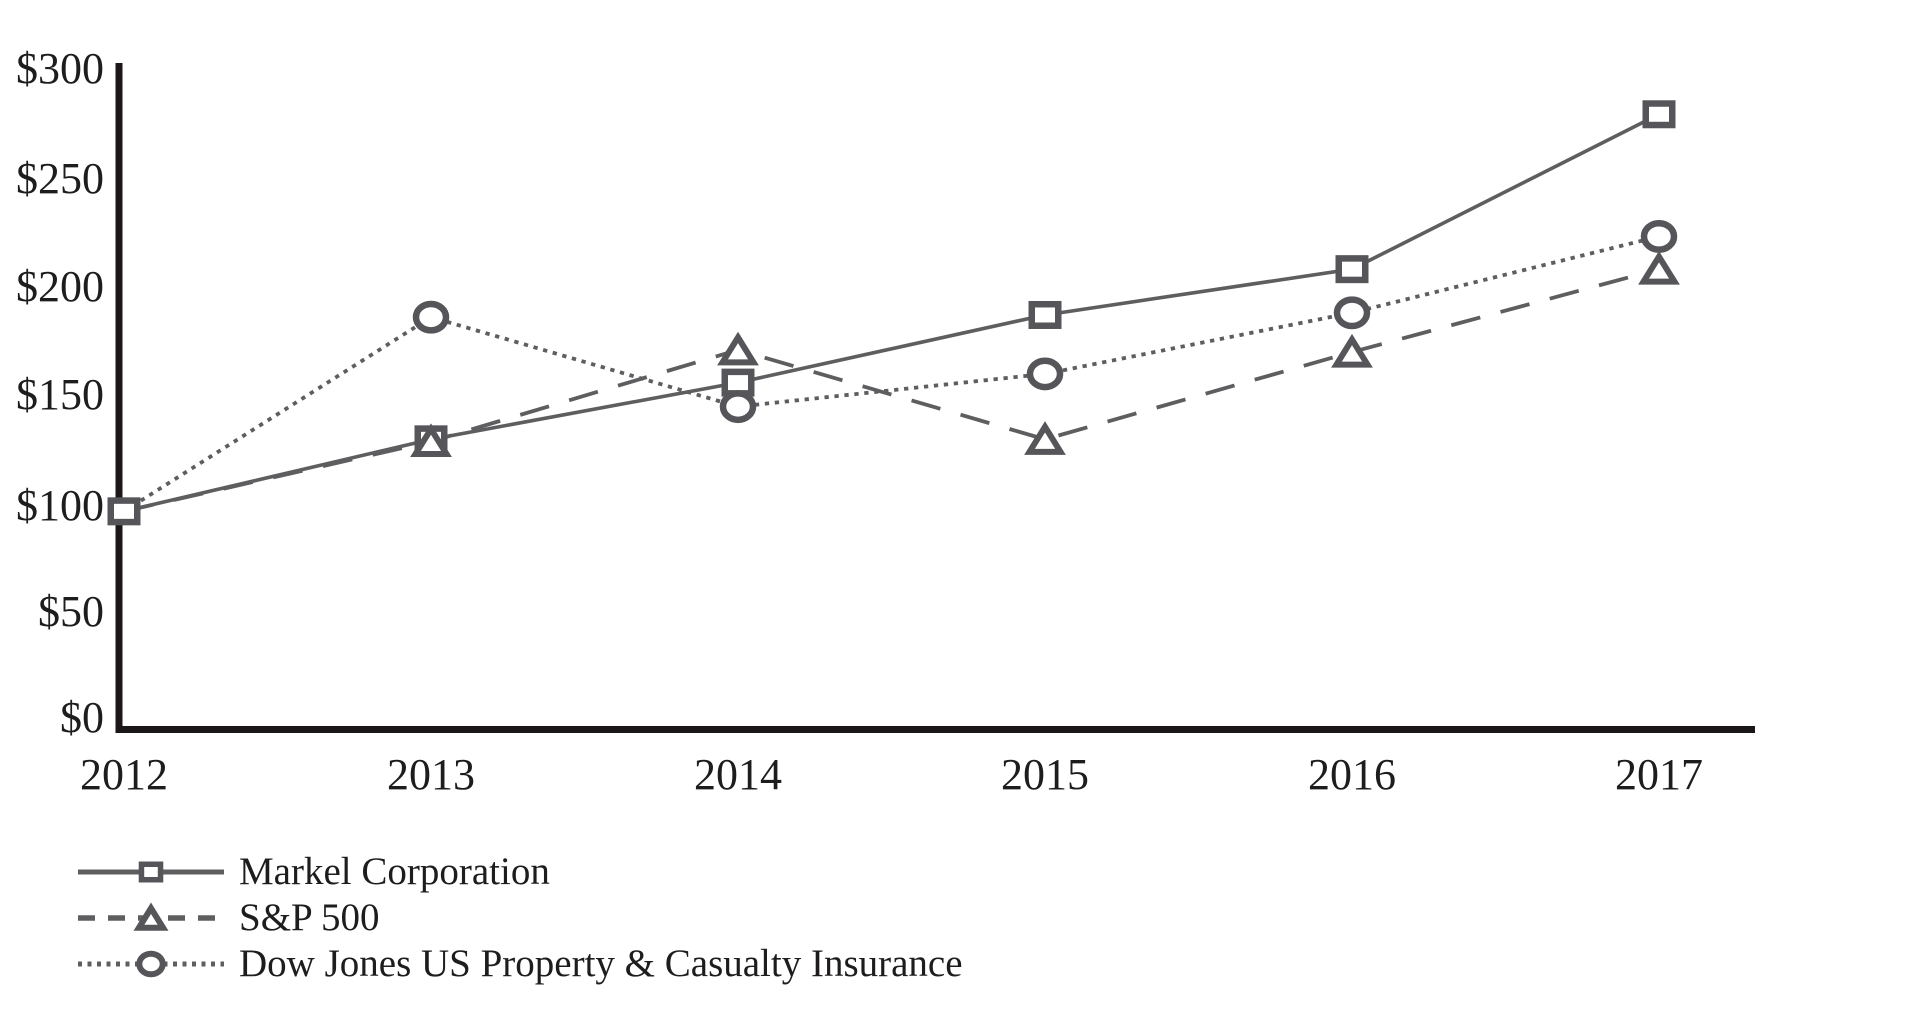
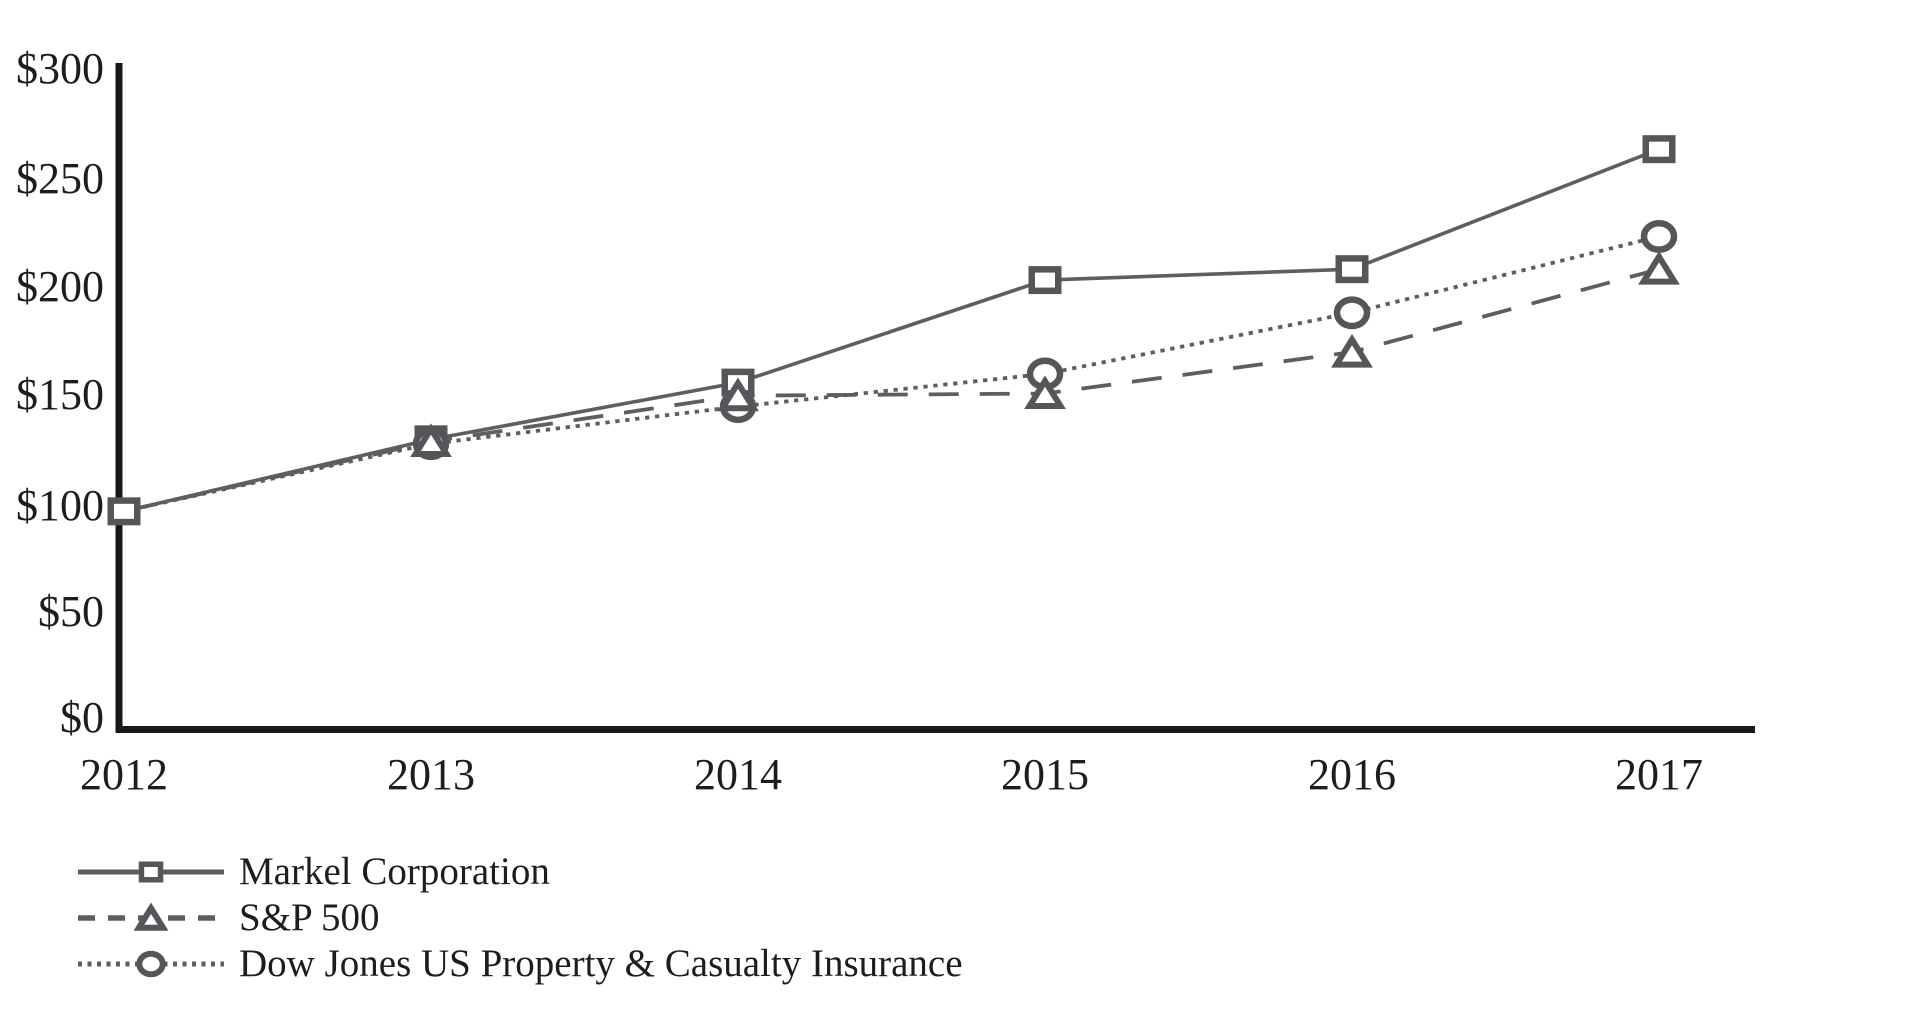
Dow Jones US Property & Casualty Insurance/2013: $189 -> $131
S&P 500/2014: $174 -> $153
Markel Corporation/2015: $190 -> $206
S&P 500/2015: $133 -> $154
Markel Corporation/2017: $282 -> $266
